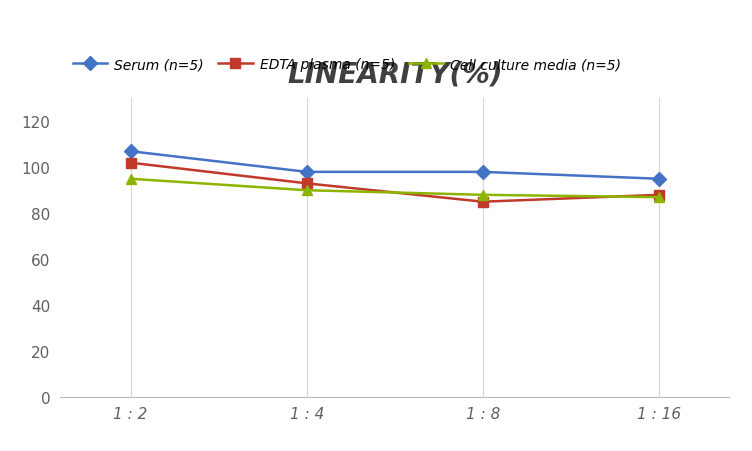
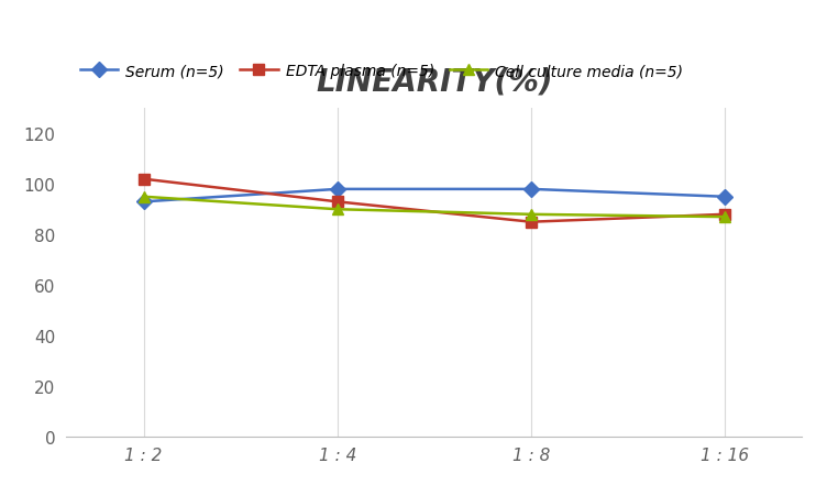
Serum (n=5)/1 : 2: 107 -> 93
